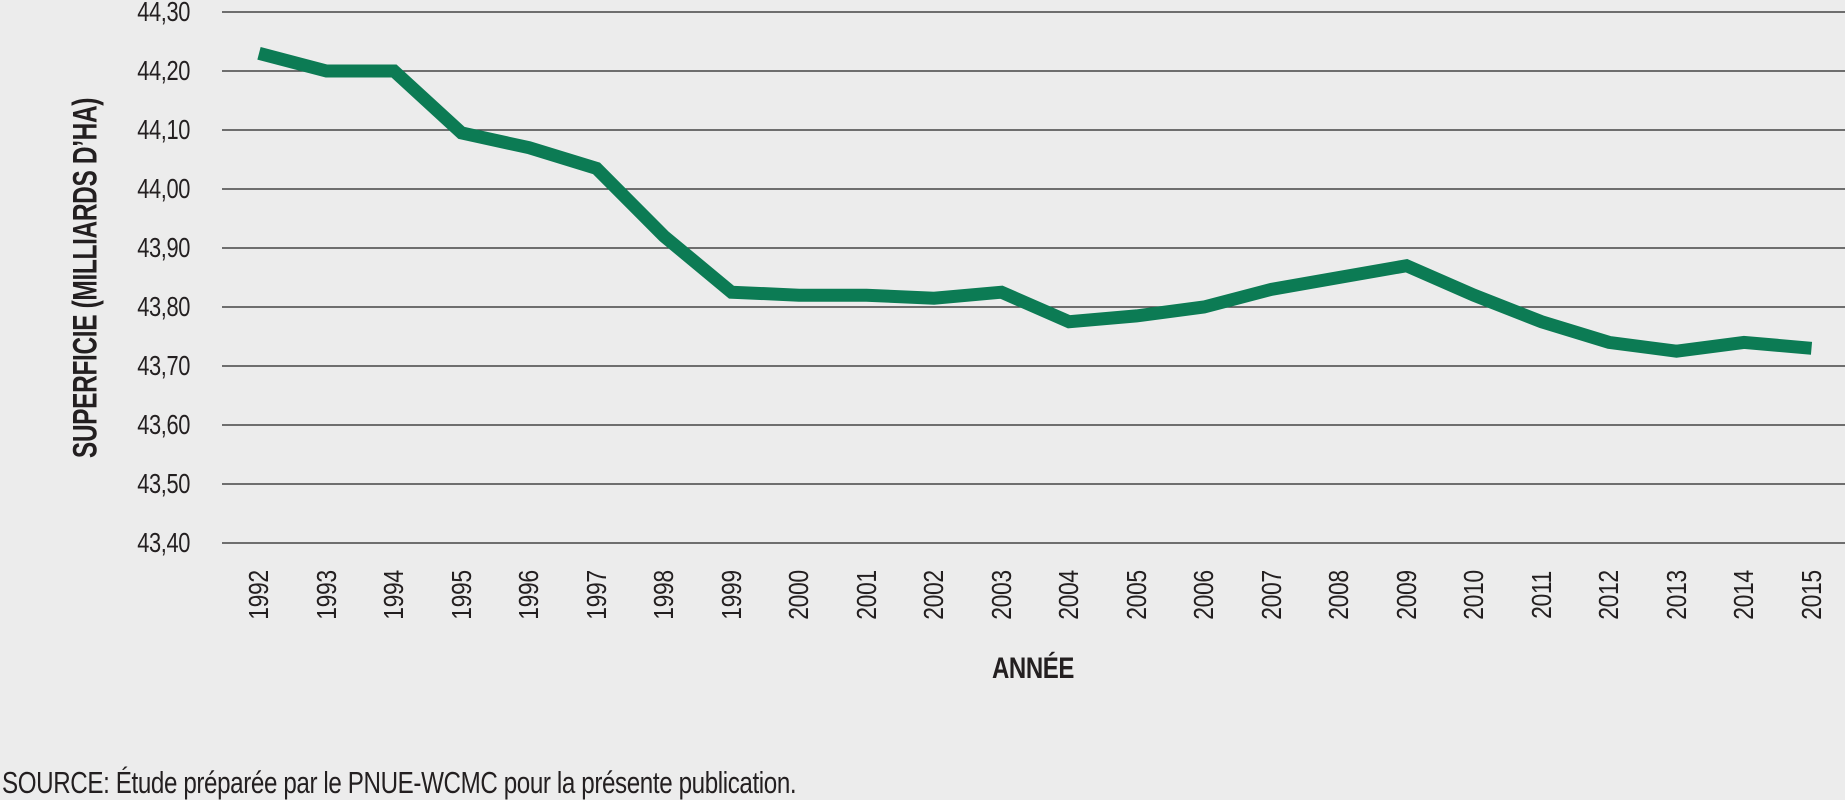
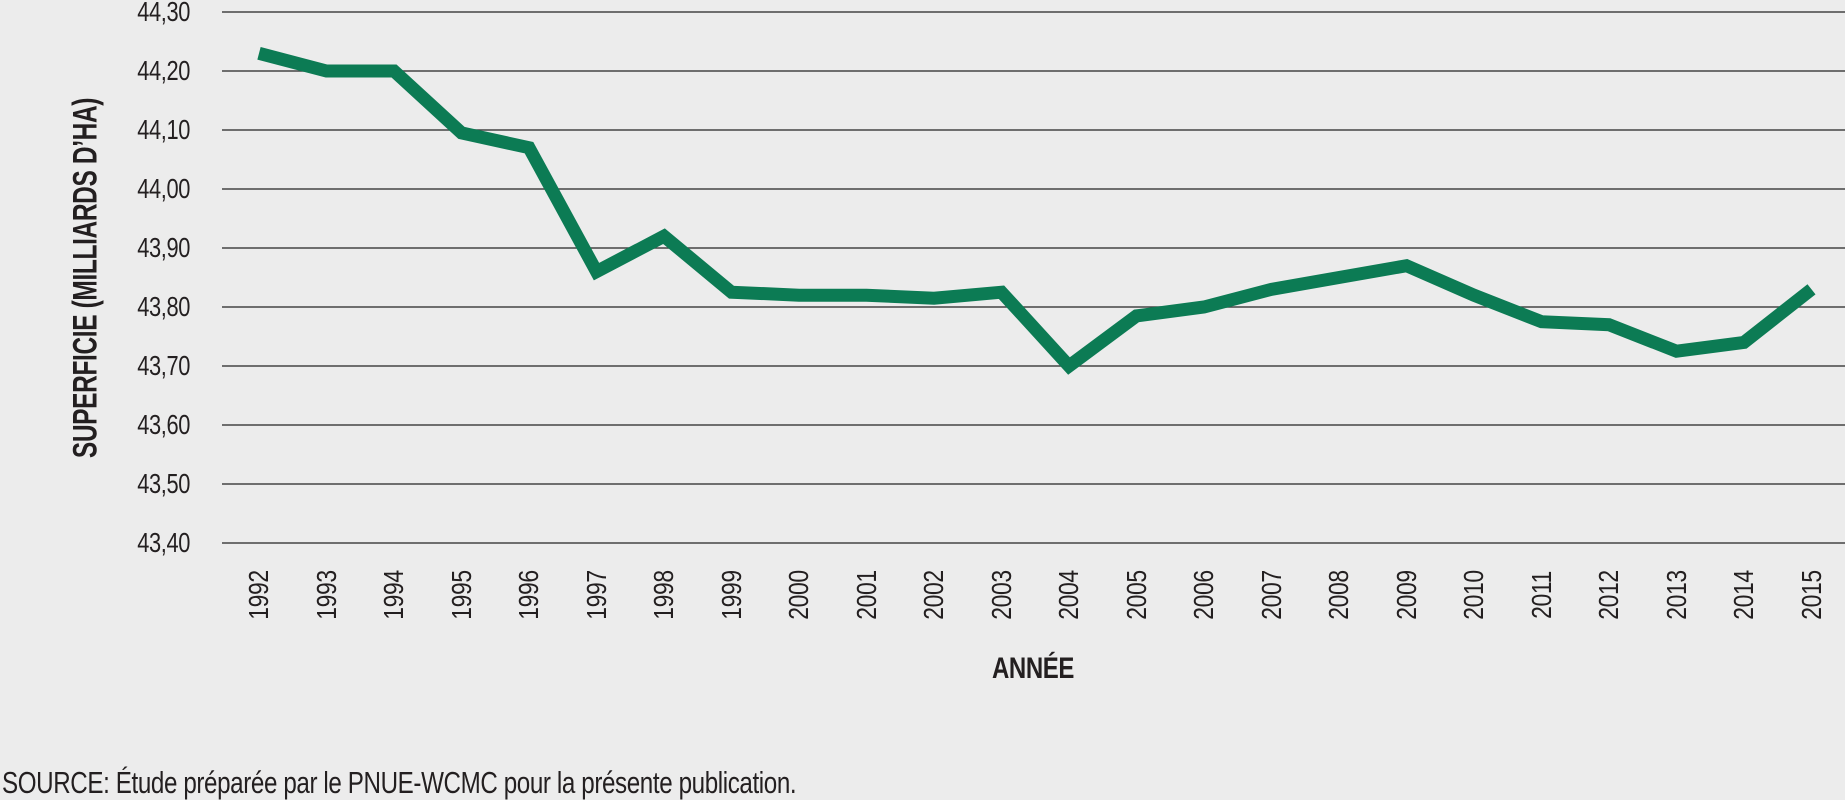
1997: 44,03 -> 43,86
2004: 43,77 -> 43,70
2012: 43,74 -> 43,77
2015: 43,73 -> 43,83
